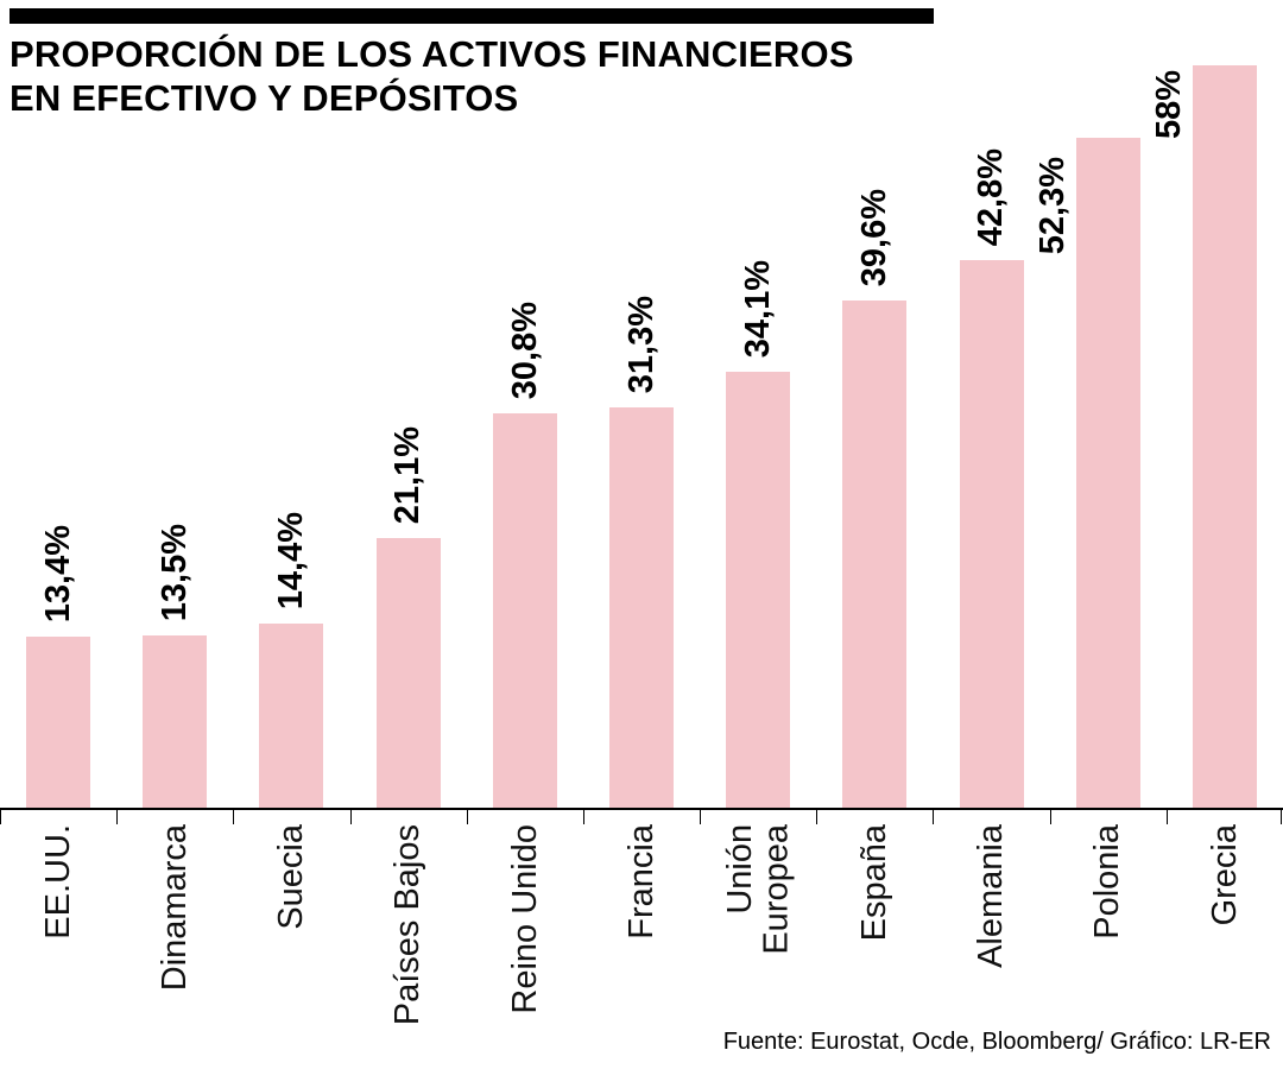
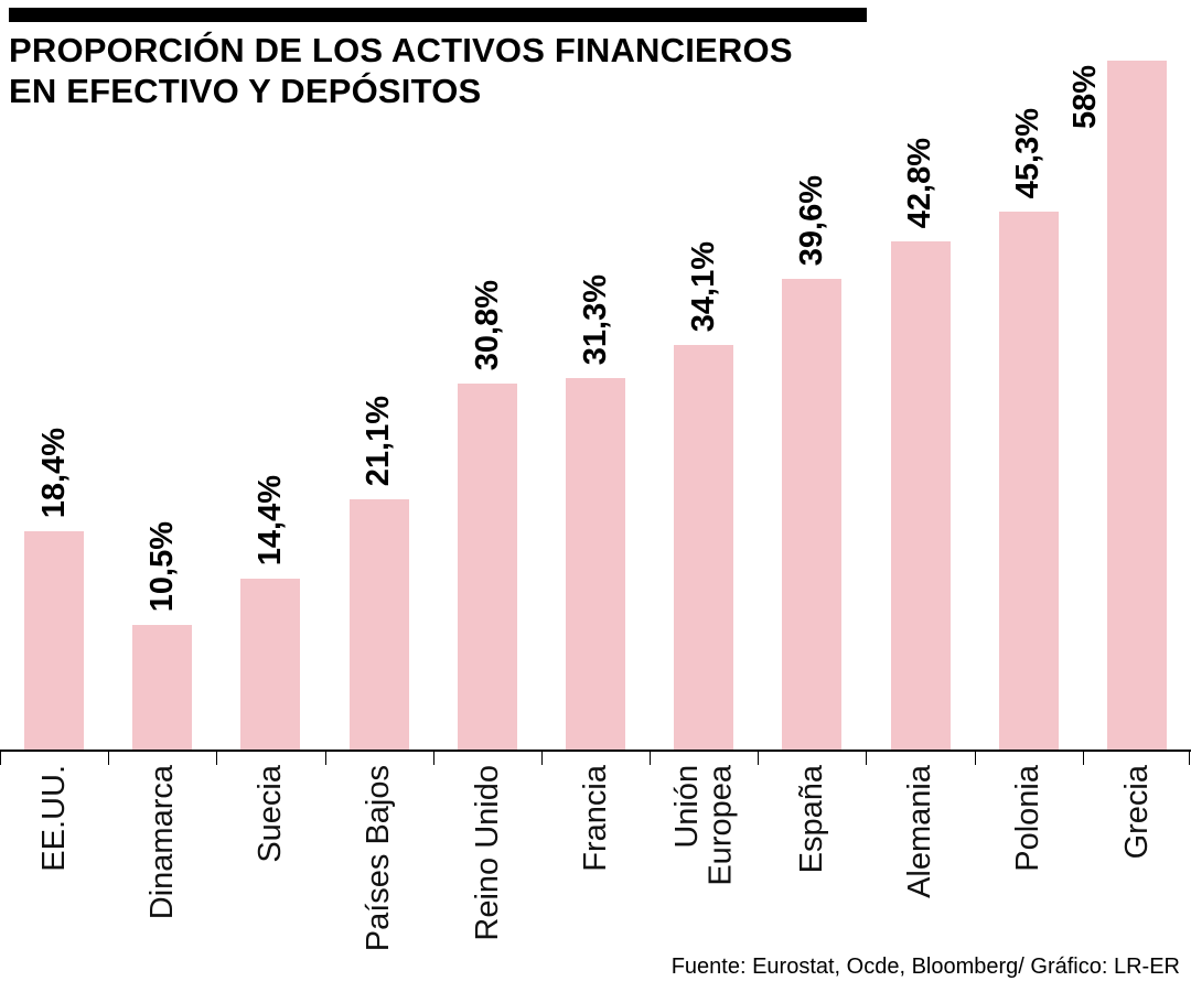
EE.UU.: 13,4% -> 18,4%
Dinamarca: 13,5% -> 10,5%
Polonia: 52,3% -> 45,3%
